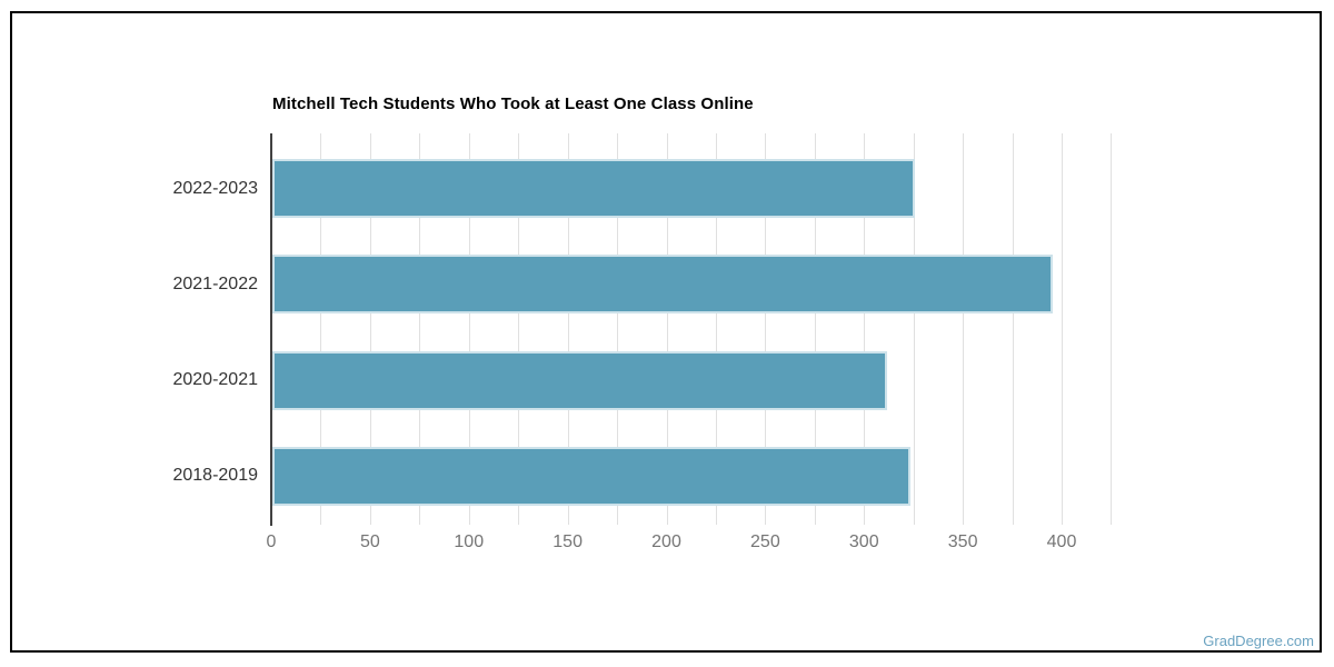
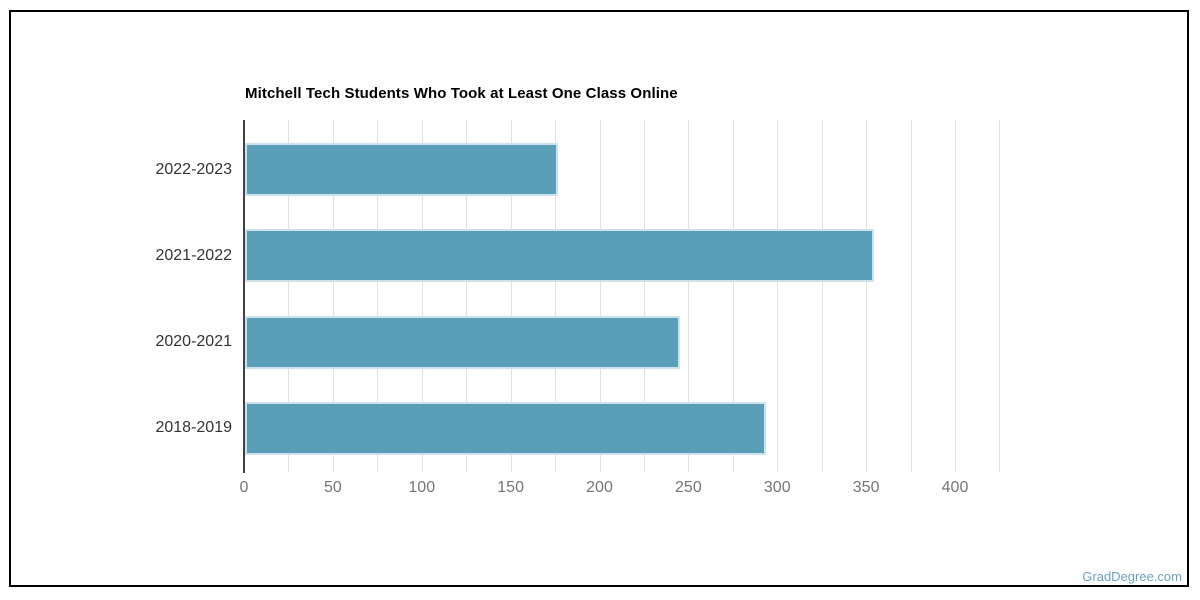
2022-2023: 325 -> 176
2021-2022: 395 -> 354
2020-2021: 311 -> 245
2018-2019: 323 -> 293
